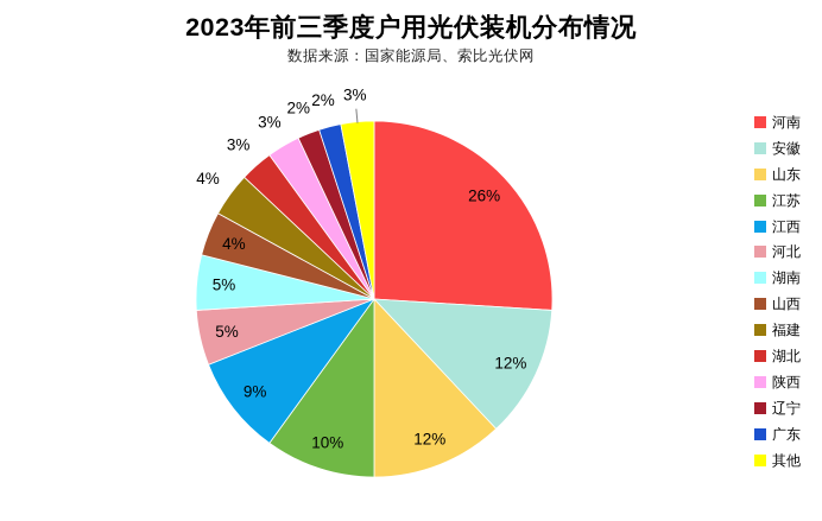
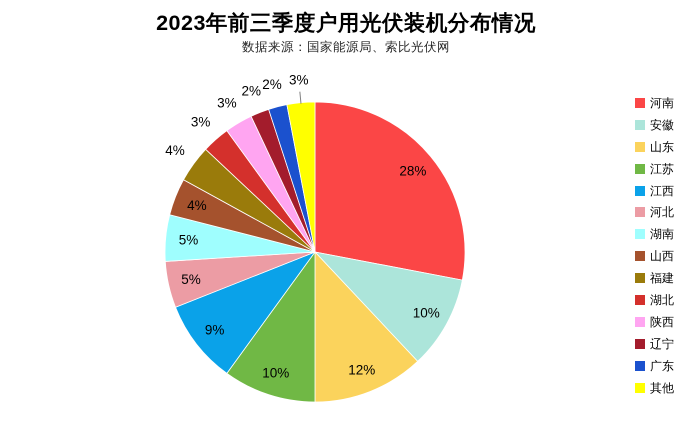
河南: 26% -> 28%
安徽: 12% -> 10%
